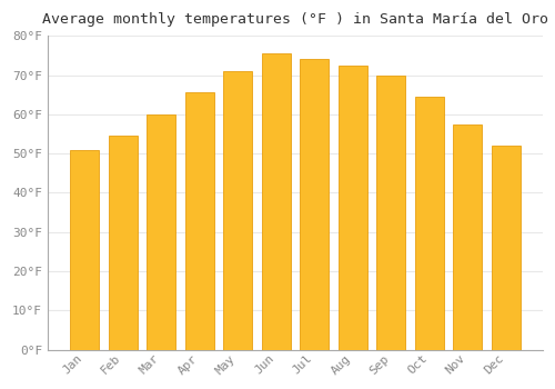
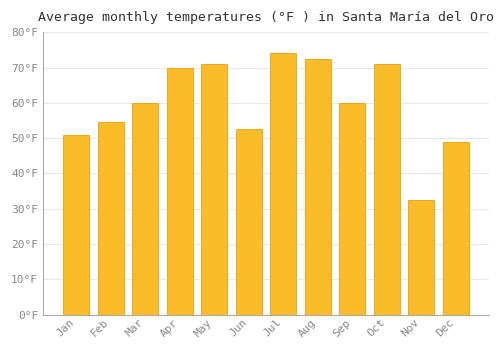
Apr: 65.5°F -> 70.0°F
Jun: 75.5°F -> 52.5°F
Sep: 70.0°F -> 60.0°F
Oct: 64.5°F -> 71.0°F
Nov: 57.5°F -> 32.5°F
Dec: 52.0°F -> 49.0°F
